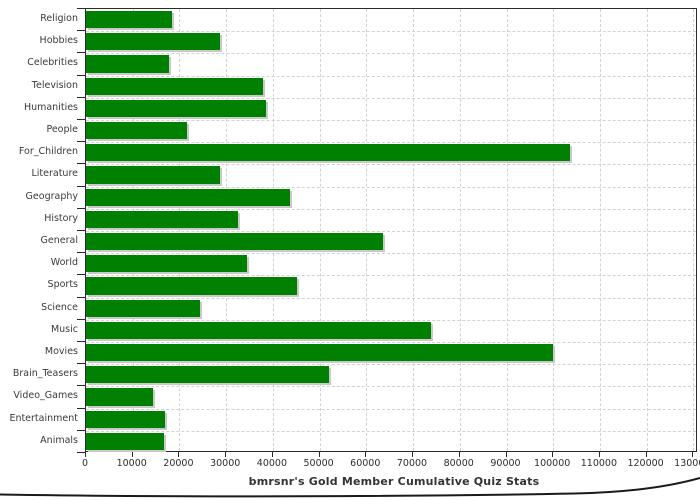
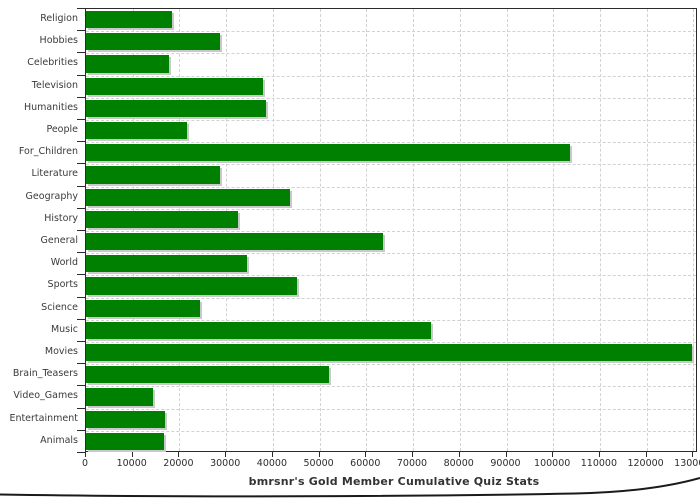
Movies: 100000 -> 130000
